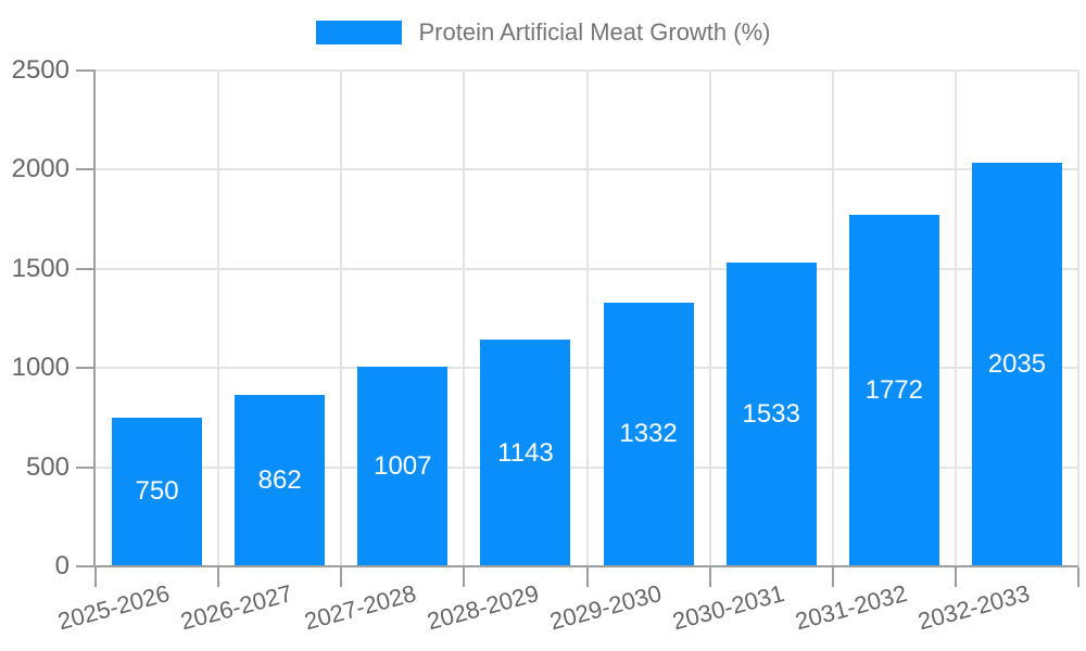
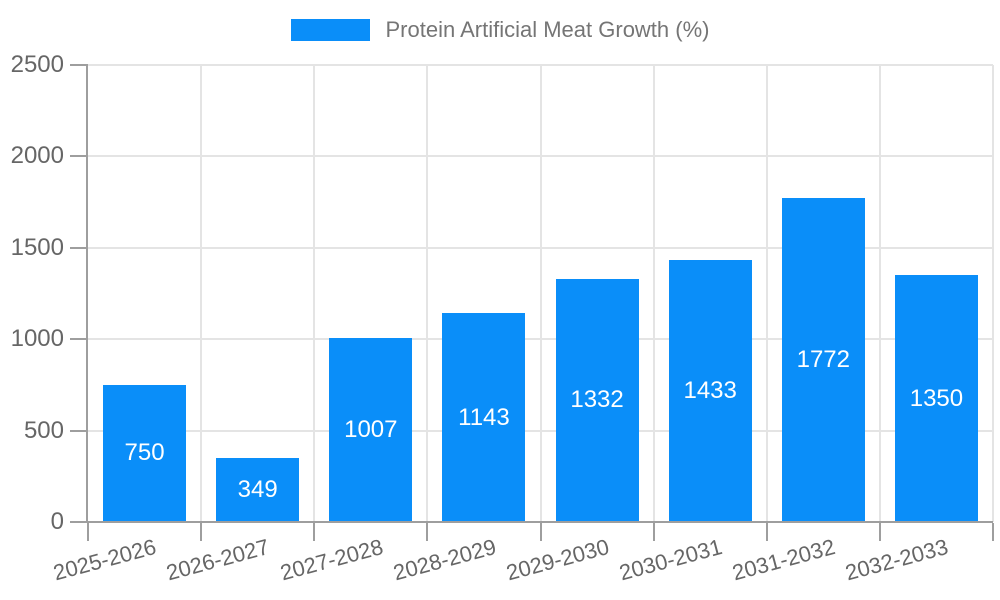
2026-2027: 862 -> 349
2030-2031: 1533 -> 1433
2032-2033: 2035 -> 1350
